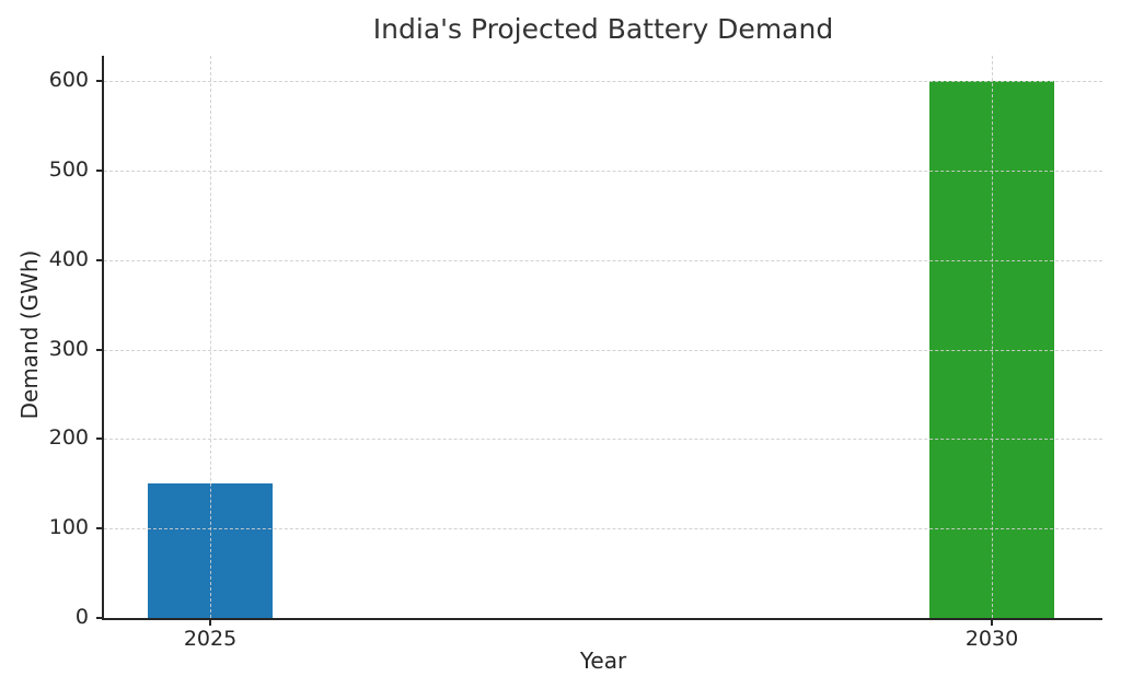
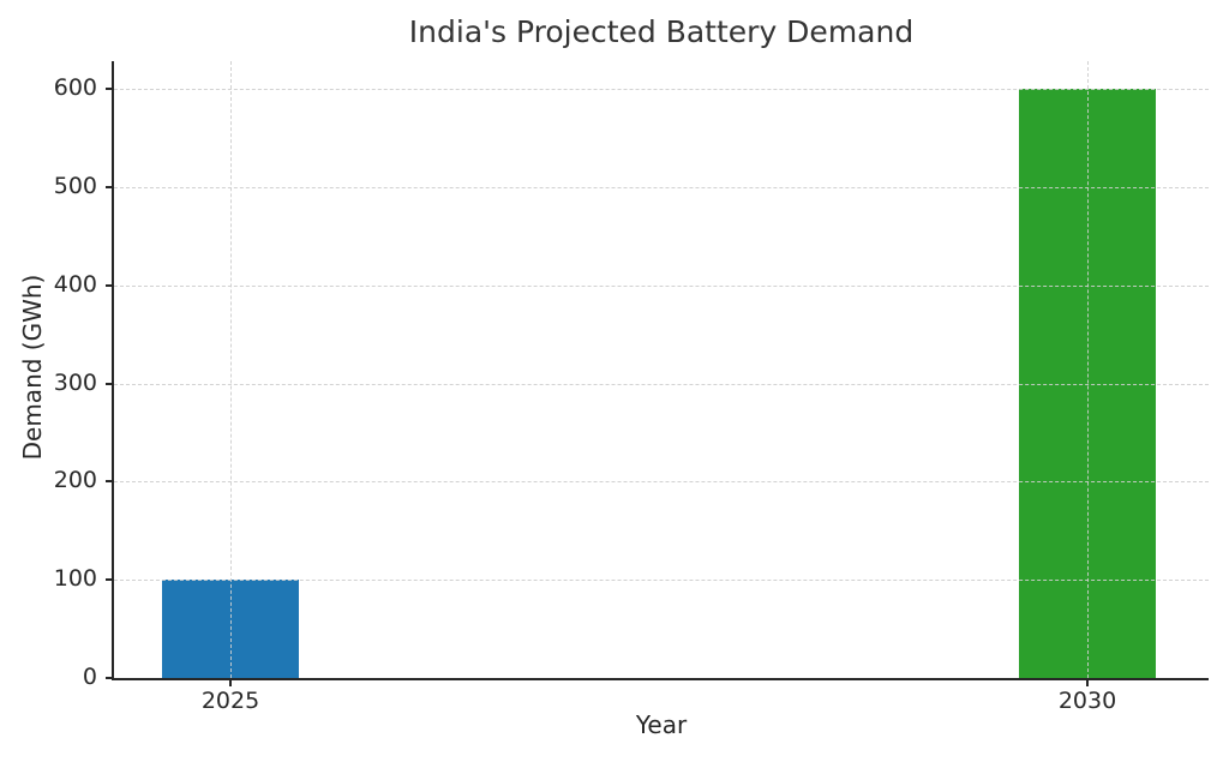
2025: 150 -> 100
